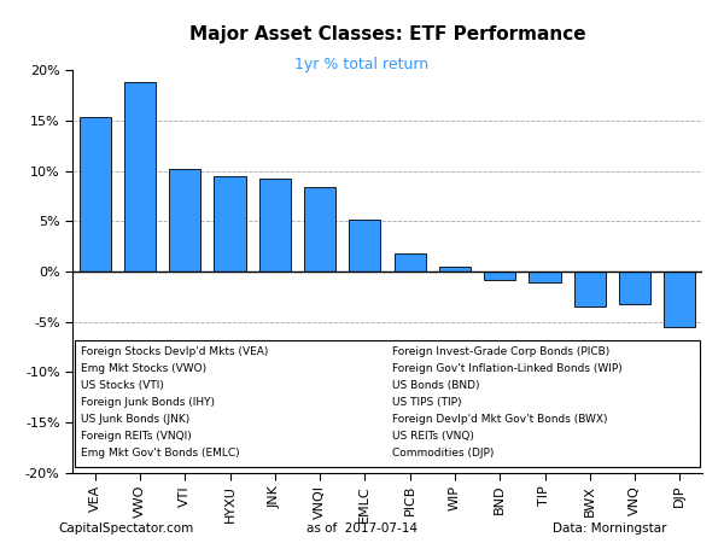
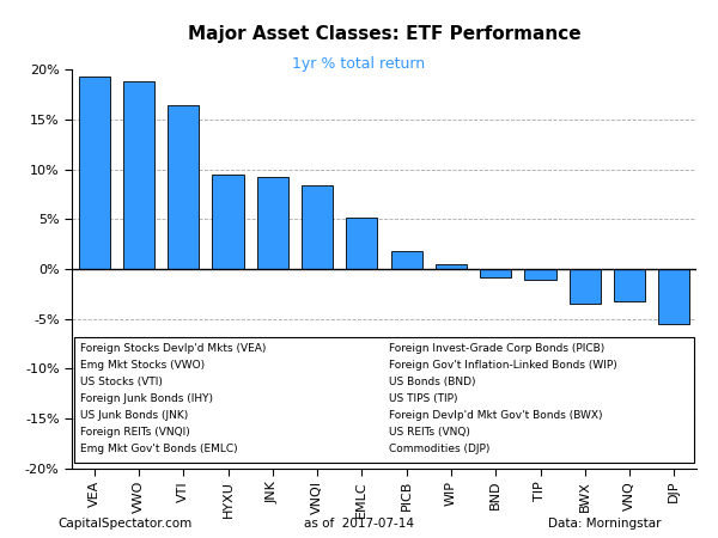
VEA: 15.4% -> 19.3%
VTI: 10.2% -> 16.5%
